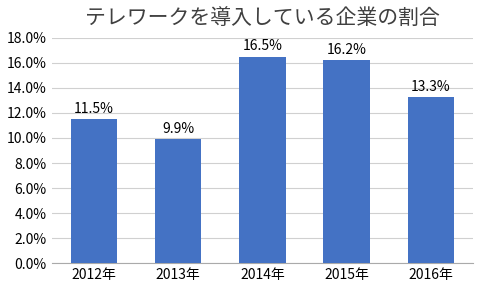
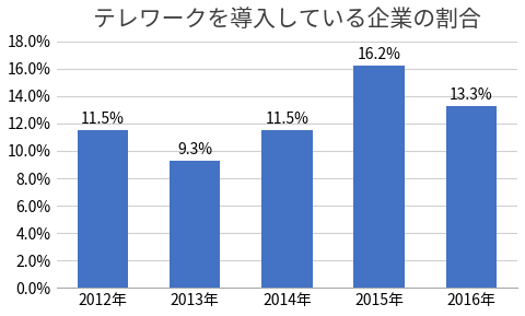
2013年: 9.9% -> 9.3%
2014年: 16.5% -> 11.5%
